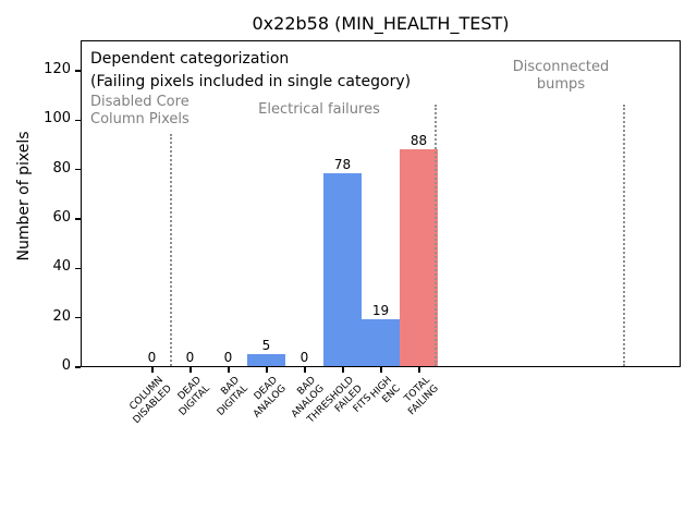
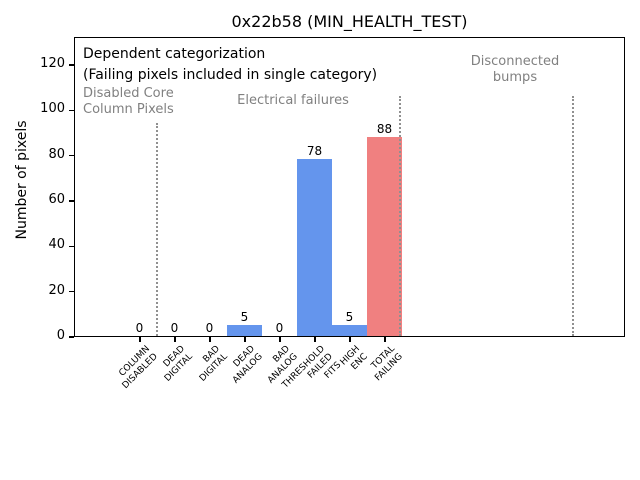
HIGH ENC: 19 -> 5
